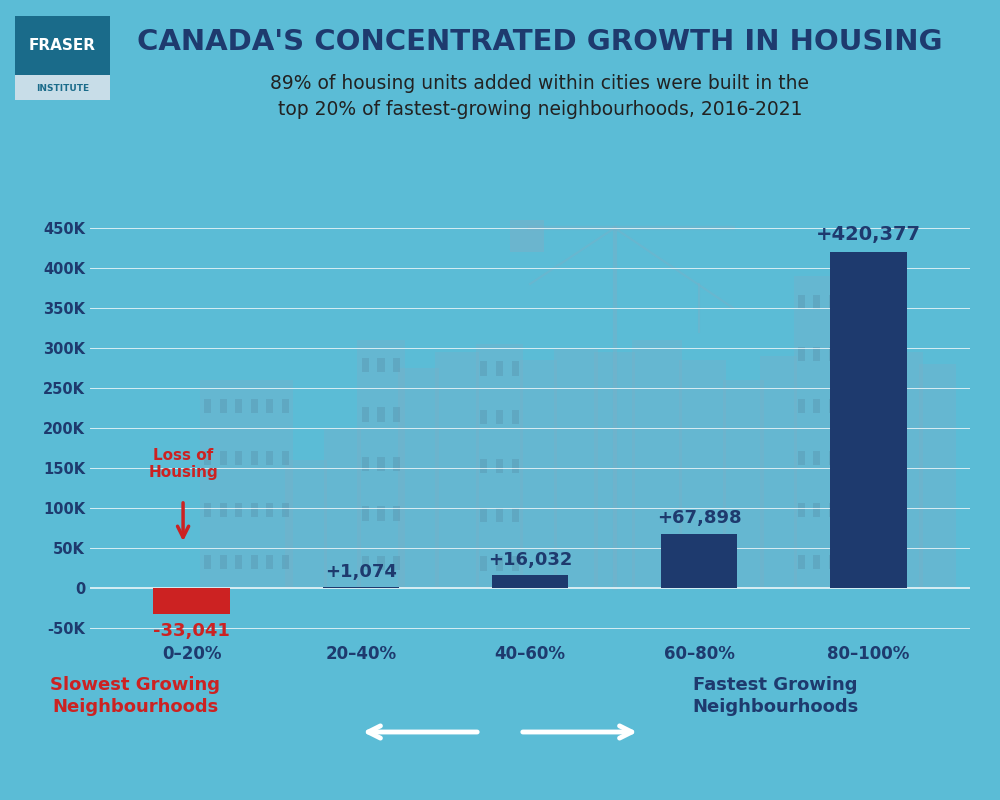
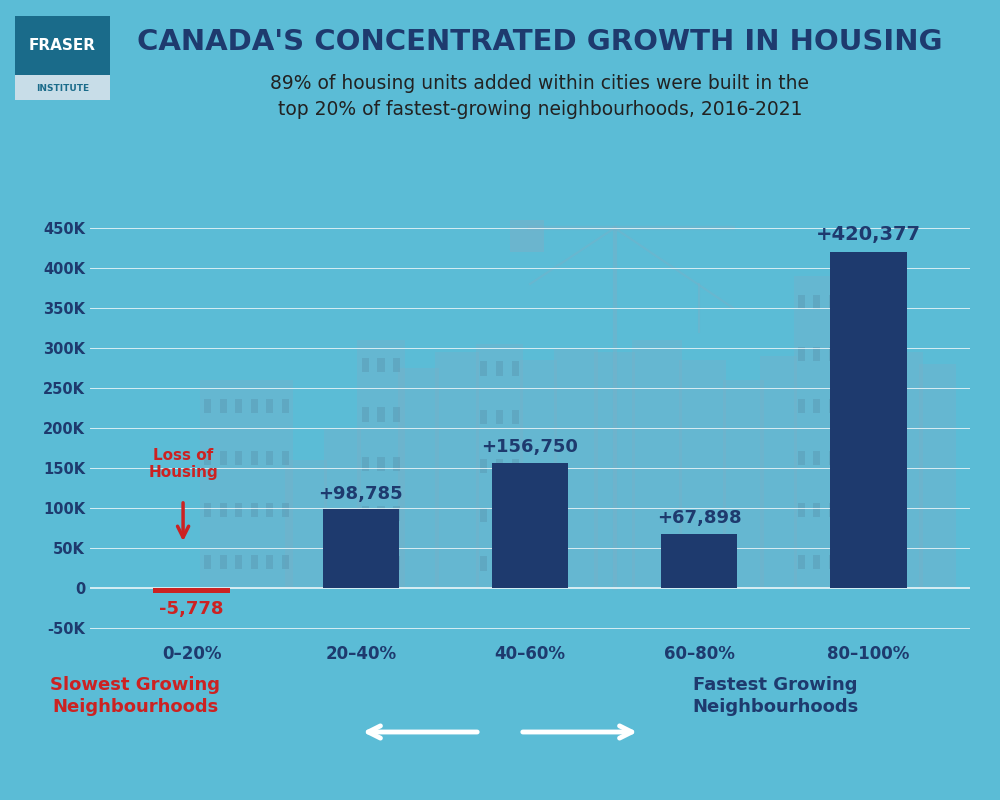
0–20%: -33,041 -> -5,778
20–40%: +1,074 -> +98,785
40–60%: +16,032 -> +156,750
